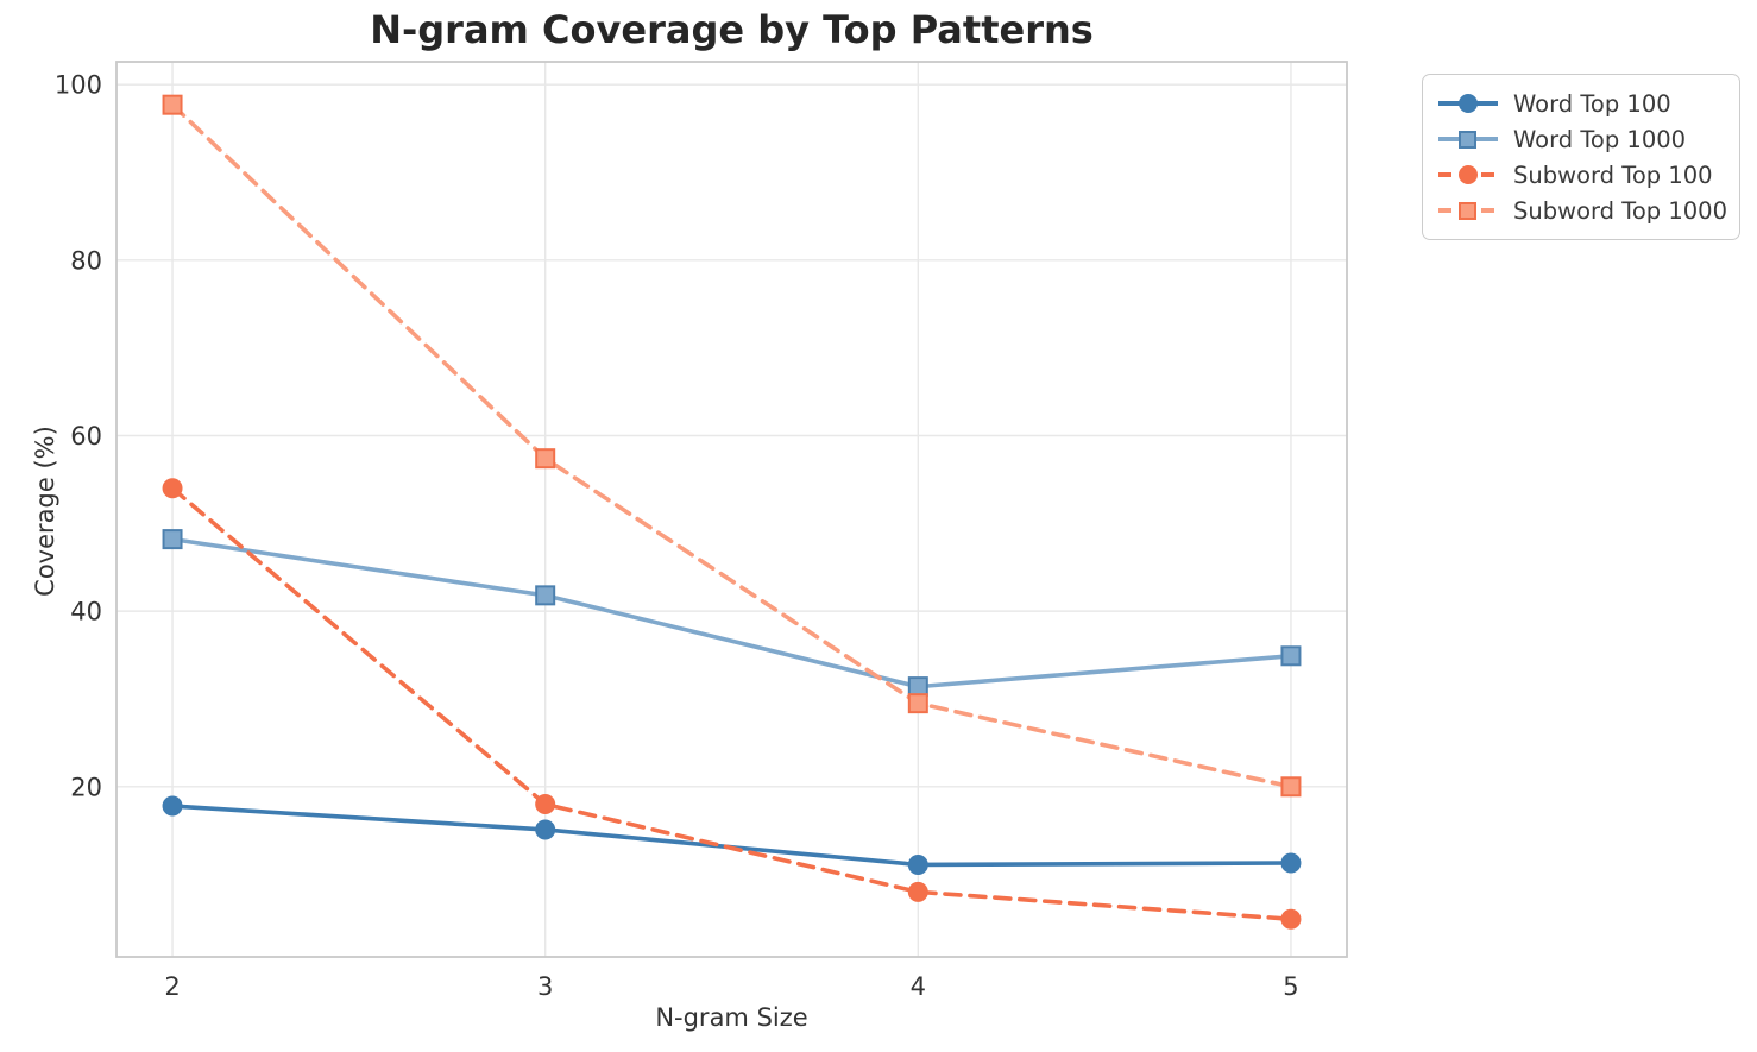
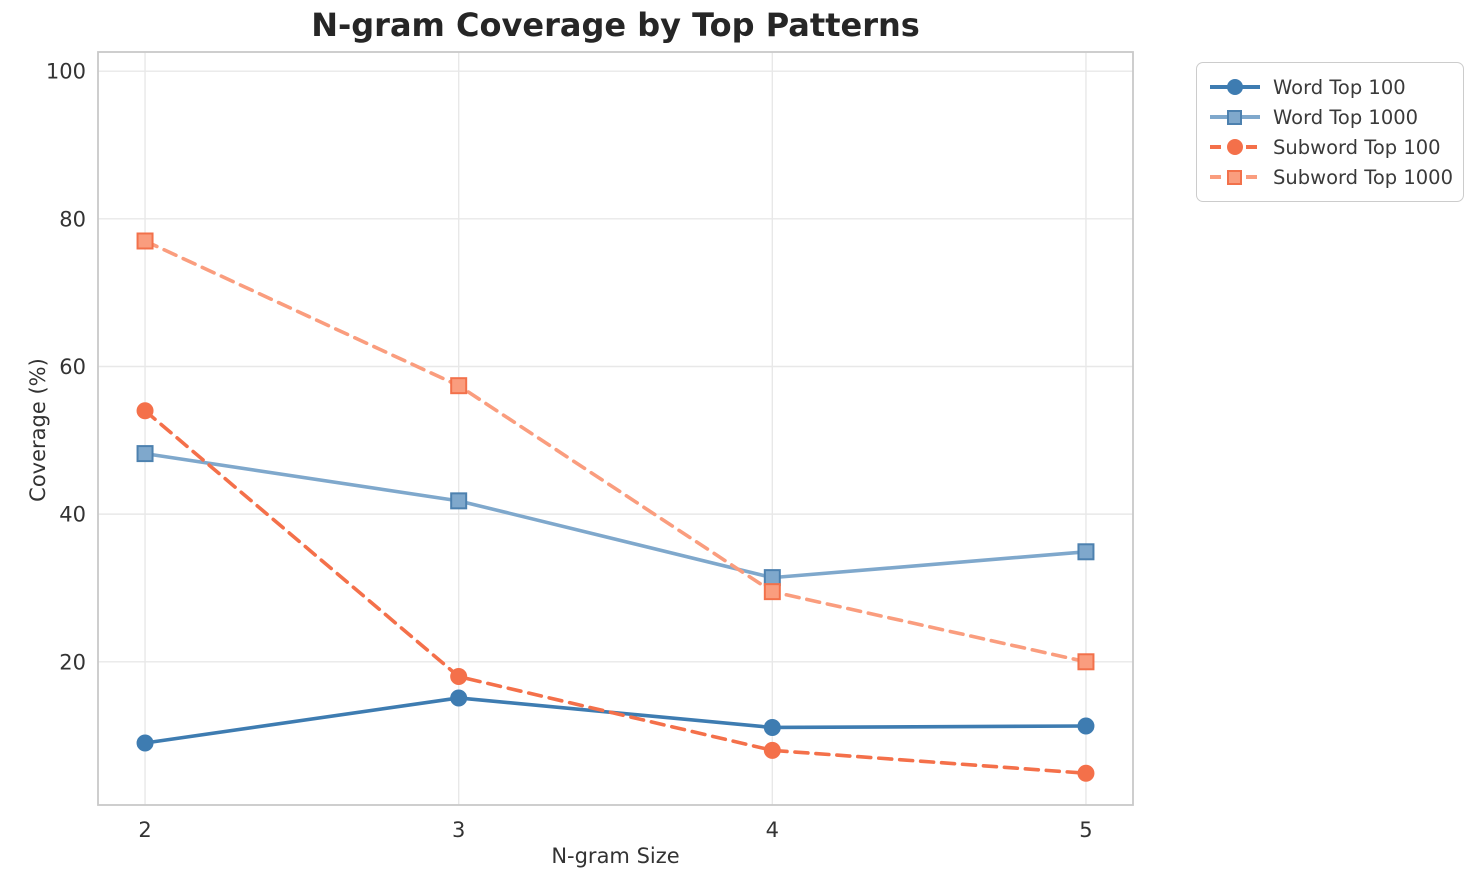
Word Top 100/2: 18 -> 9
Subword Top 1000/2: 98 -> 77
